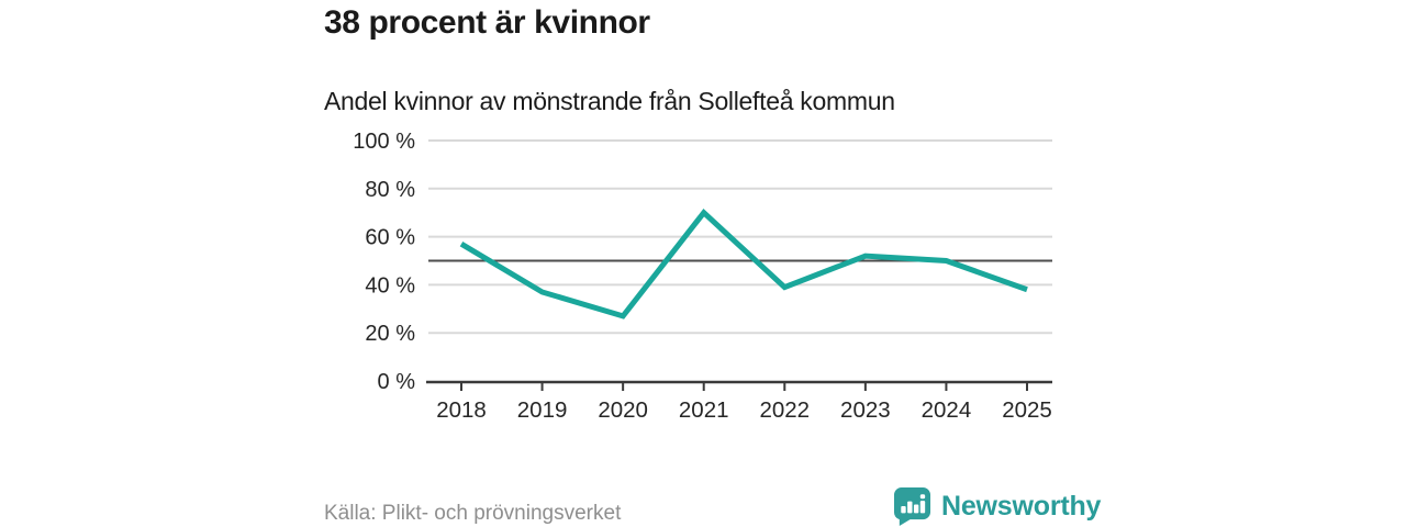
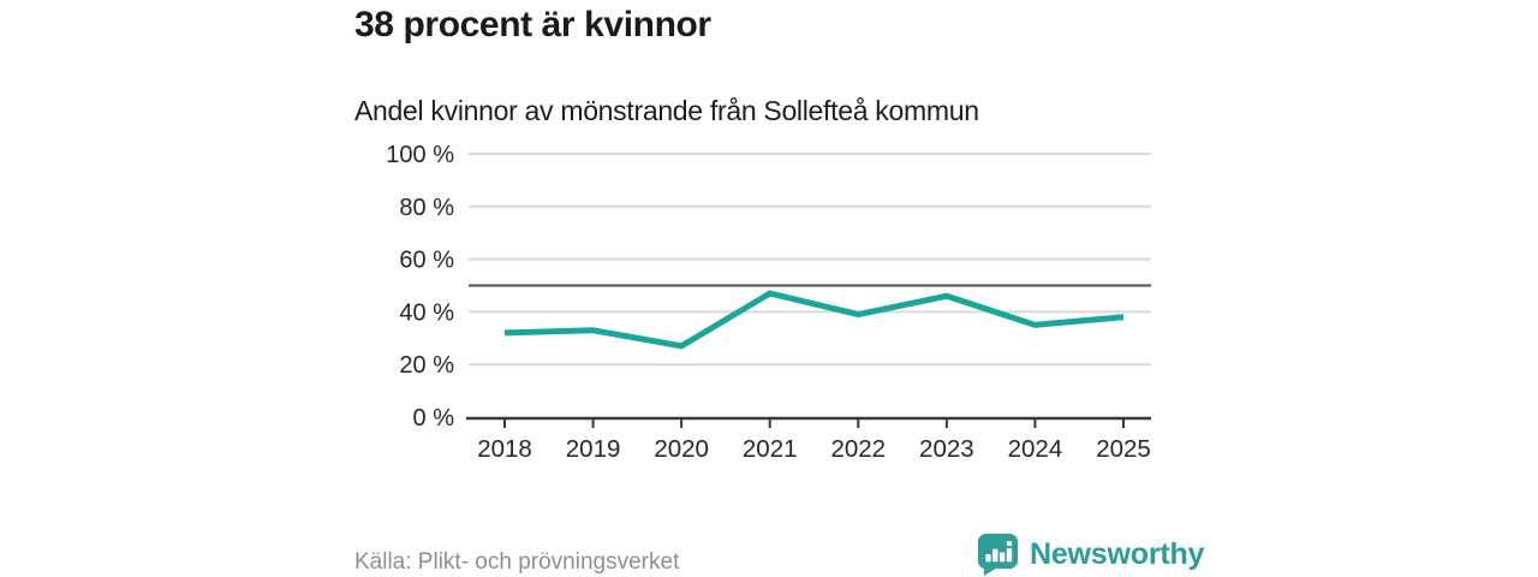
2018: 57% -> 32%
2019: 37% -> 33%
2021: 70% -> 47%
2023: 52% -> 46%
2024: 50% -> 35%
